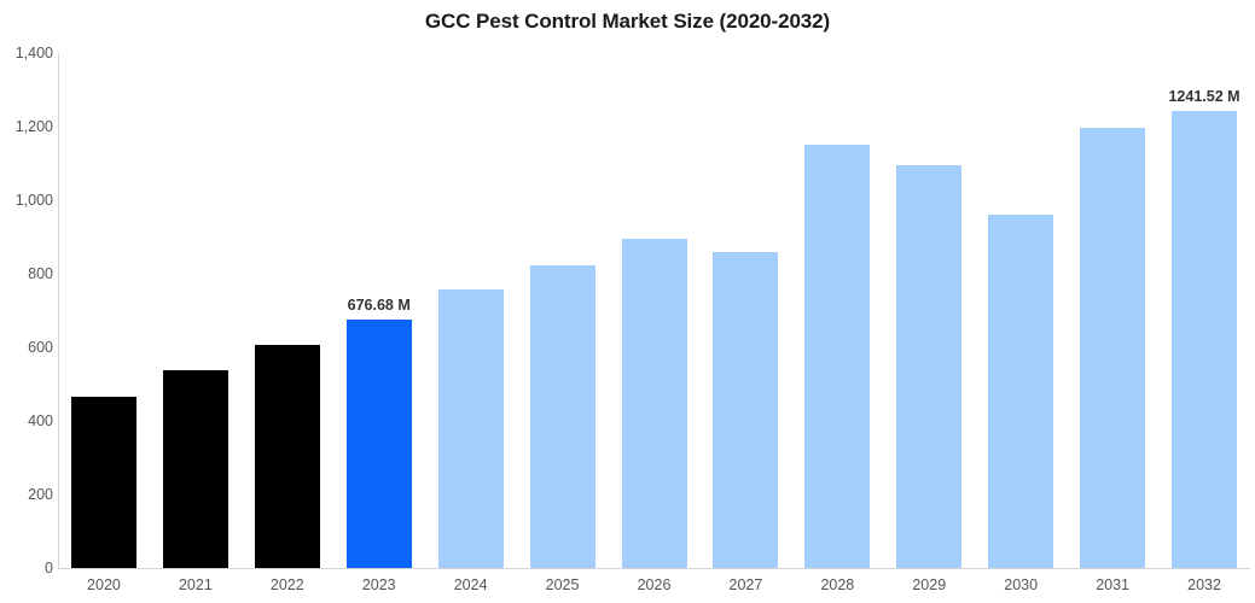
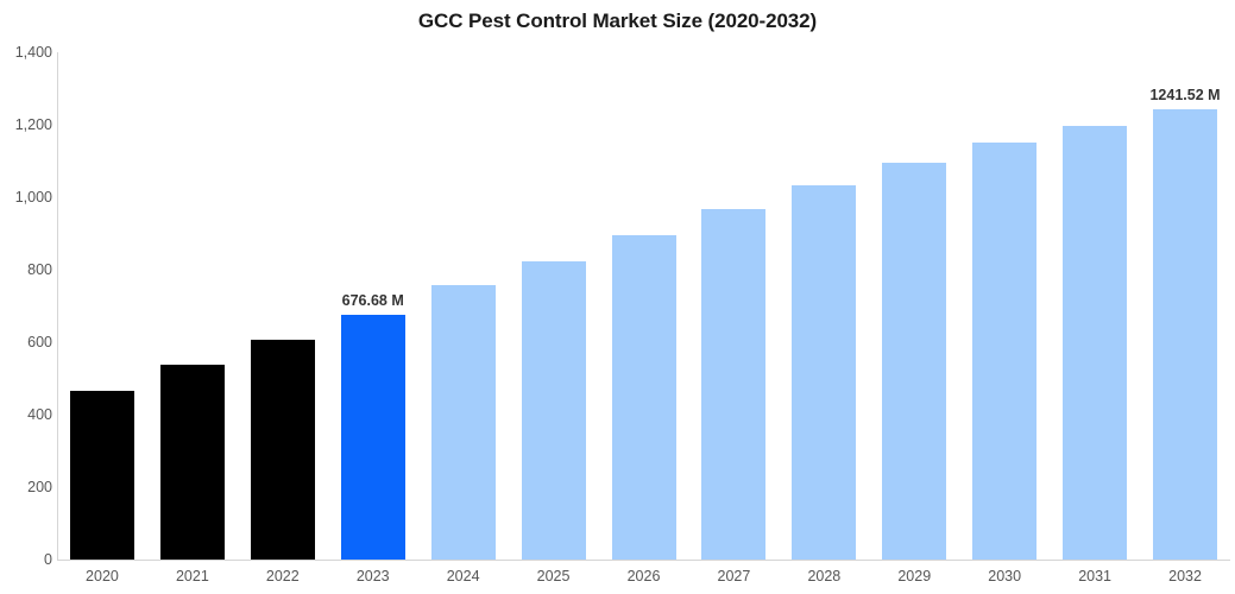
2027: 860 -> 970
2028: 1150 -> 1030
2030: 960 -> 1150
